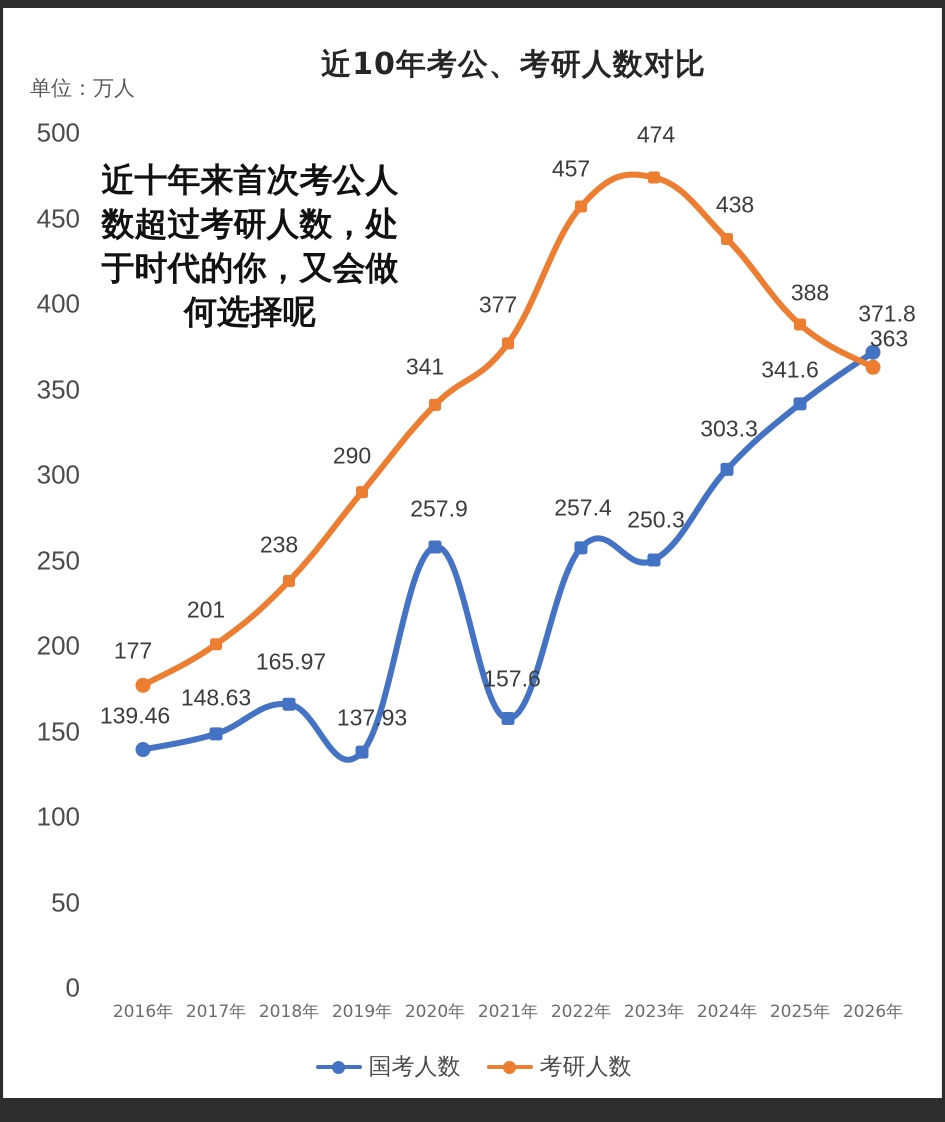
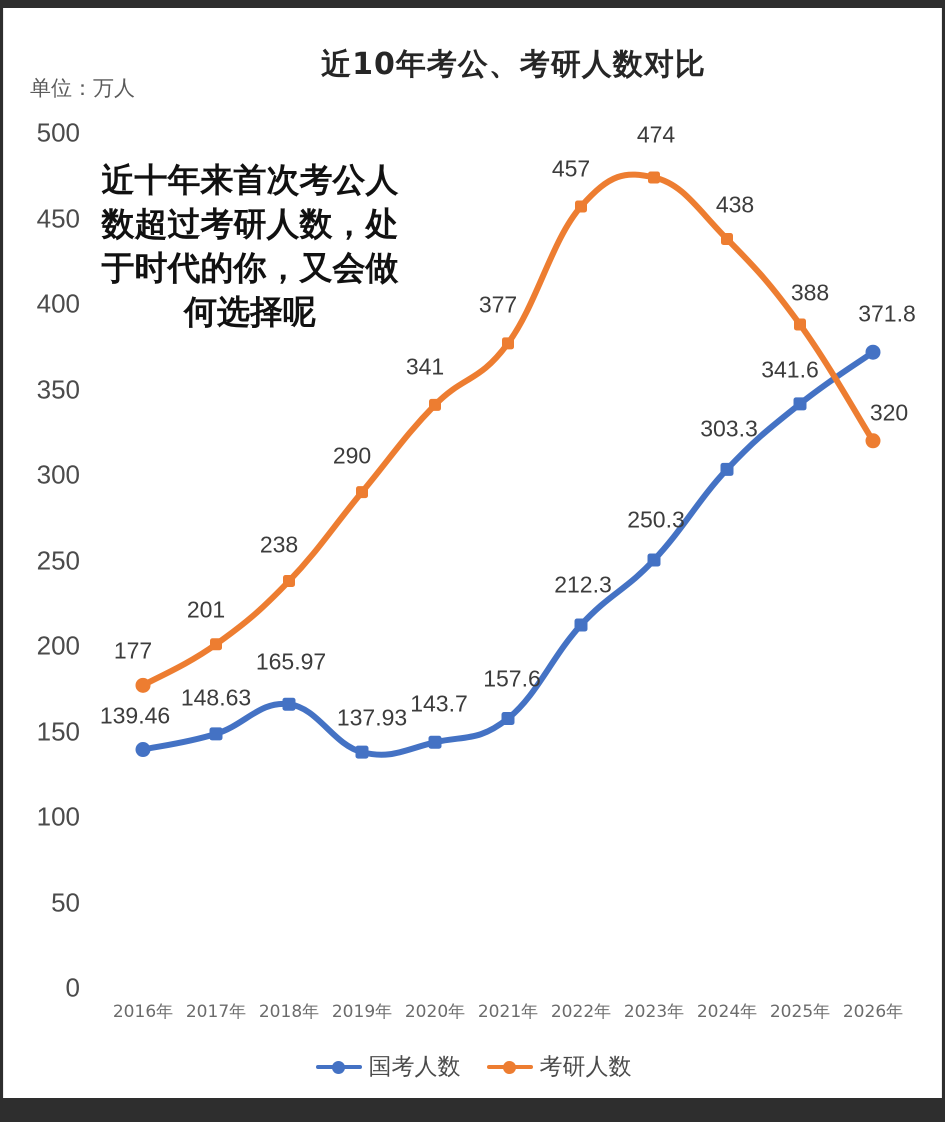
国考人数/2020年: 257.9 -> 143.7
国考人数/2022年: 257.4 -> 212.3
考研人数/2026年: 363 -> 320
